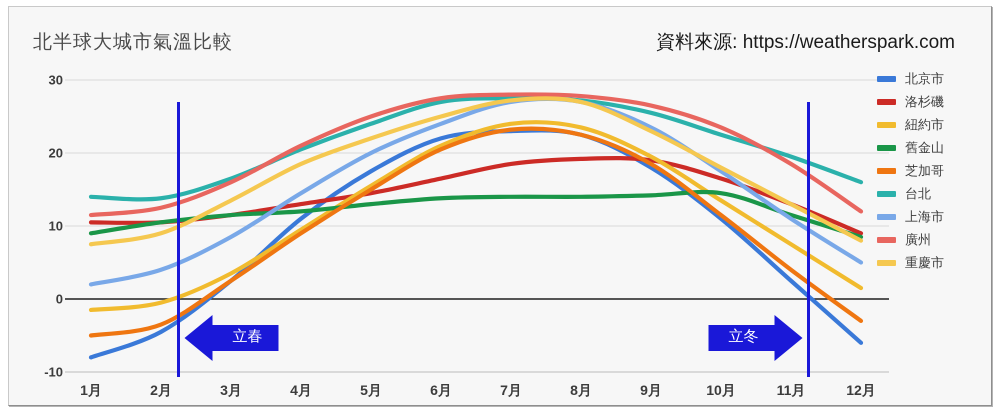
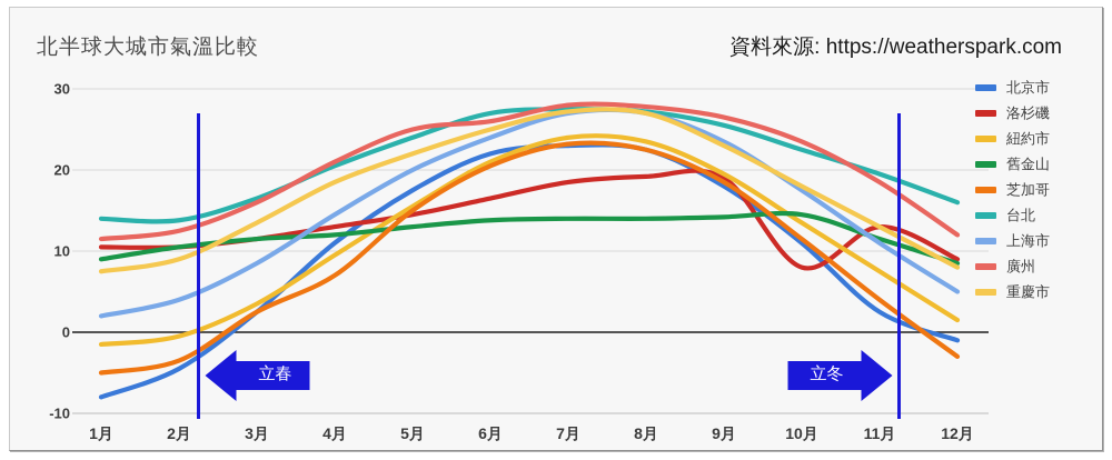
芝加哥/4月: 9 -> 7
廣州/6月: 28 -> 26
洛杉磯/10月: 16 -> 8
北京市/12月: -6 -> -1
